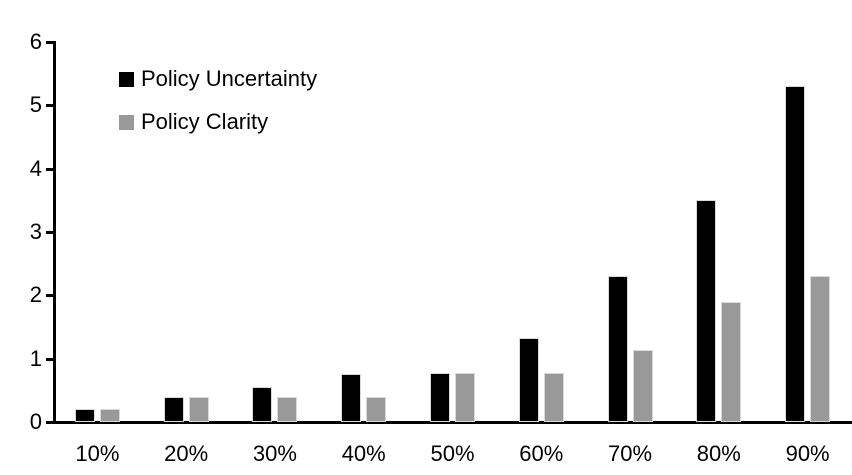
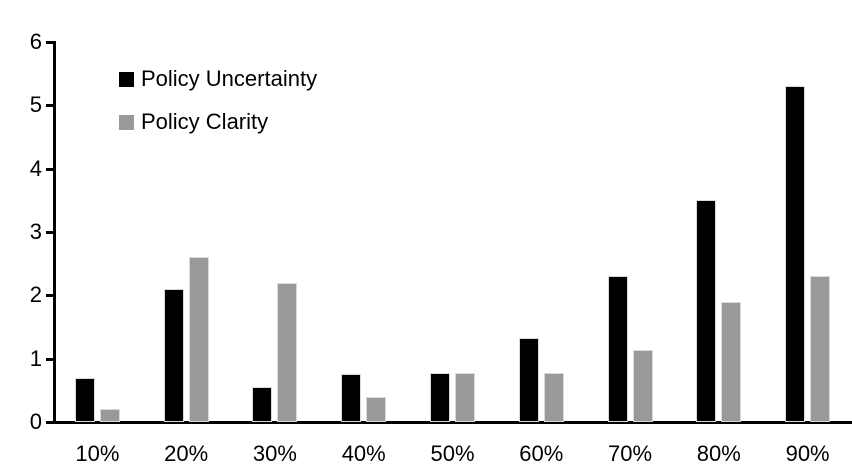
Policy Uncertainty/10%: 0.2 -> 0.7
Policy Uncertainty/20%: 0.4 -> 2.1
Policy Clarity/20%: 0.4 -> 2.6
Policy Clarity/30%: 0.4 -> 2.2
